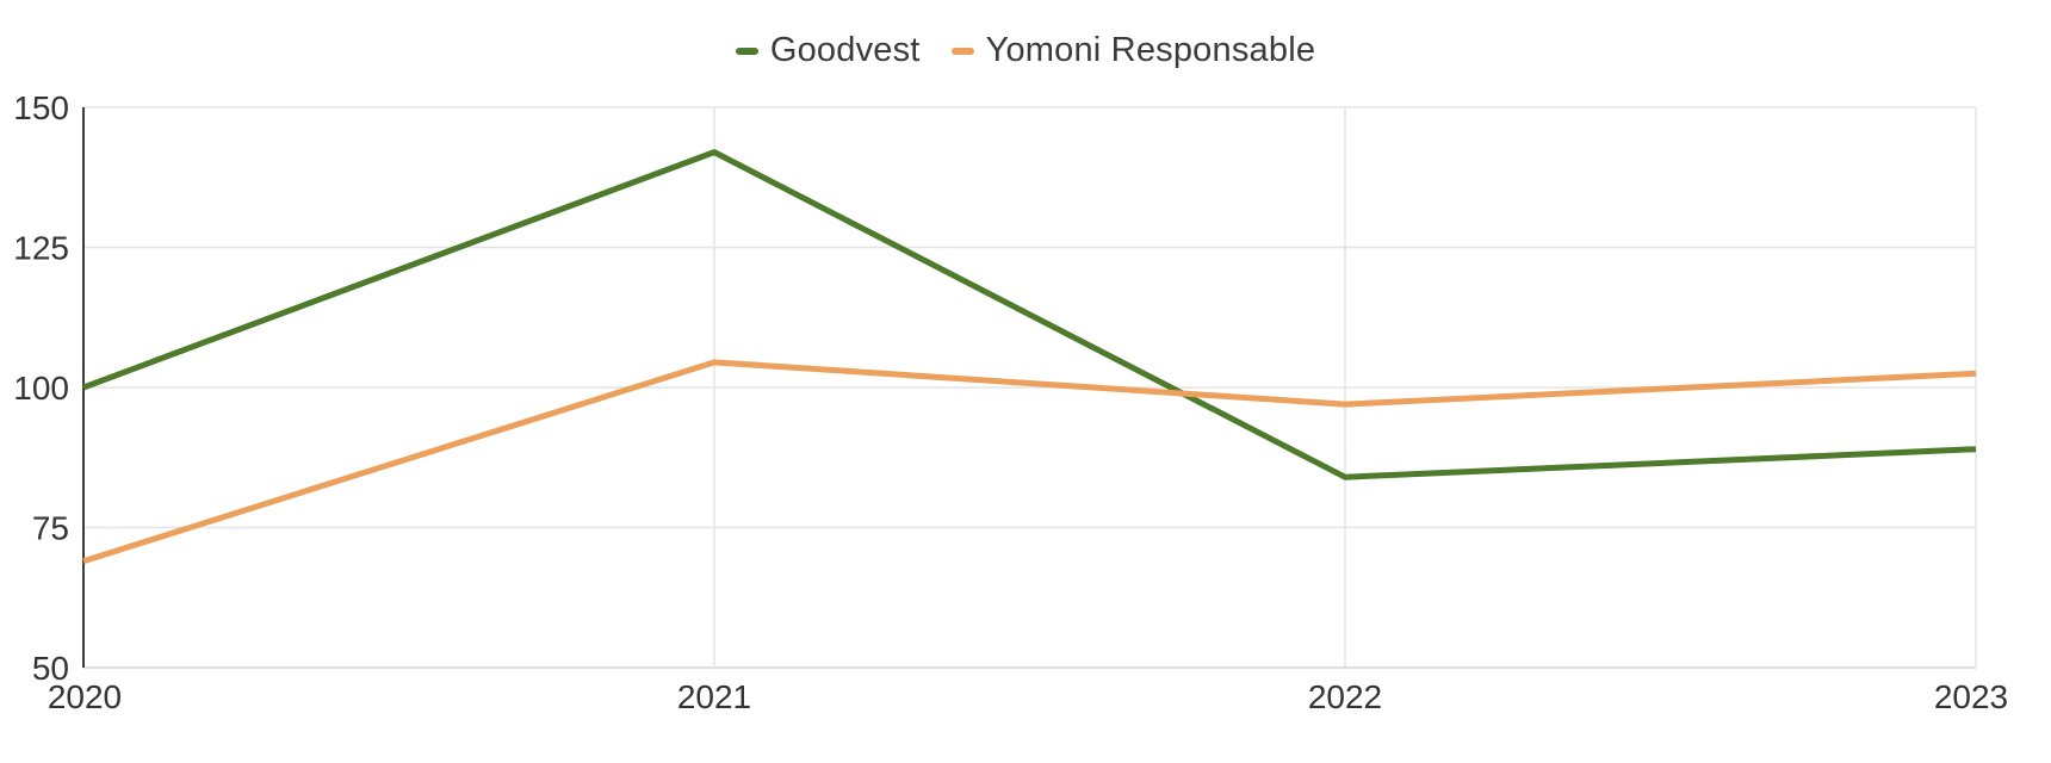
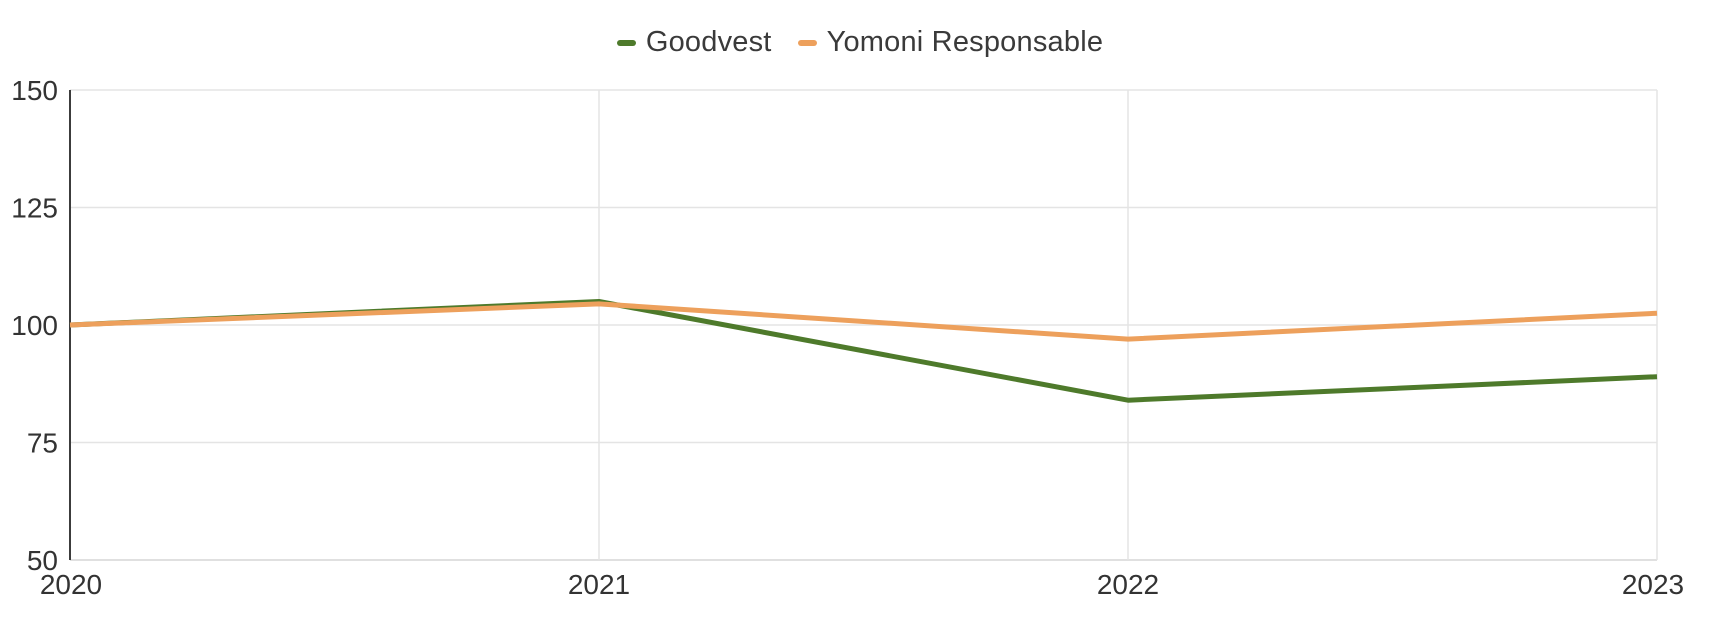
Yomoni Responsable/2020: 69 -> 100
Goodvest/2021: 142 -> 105
